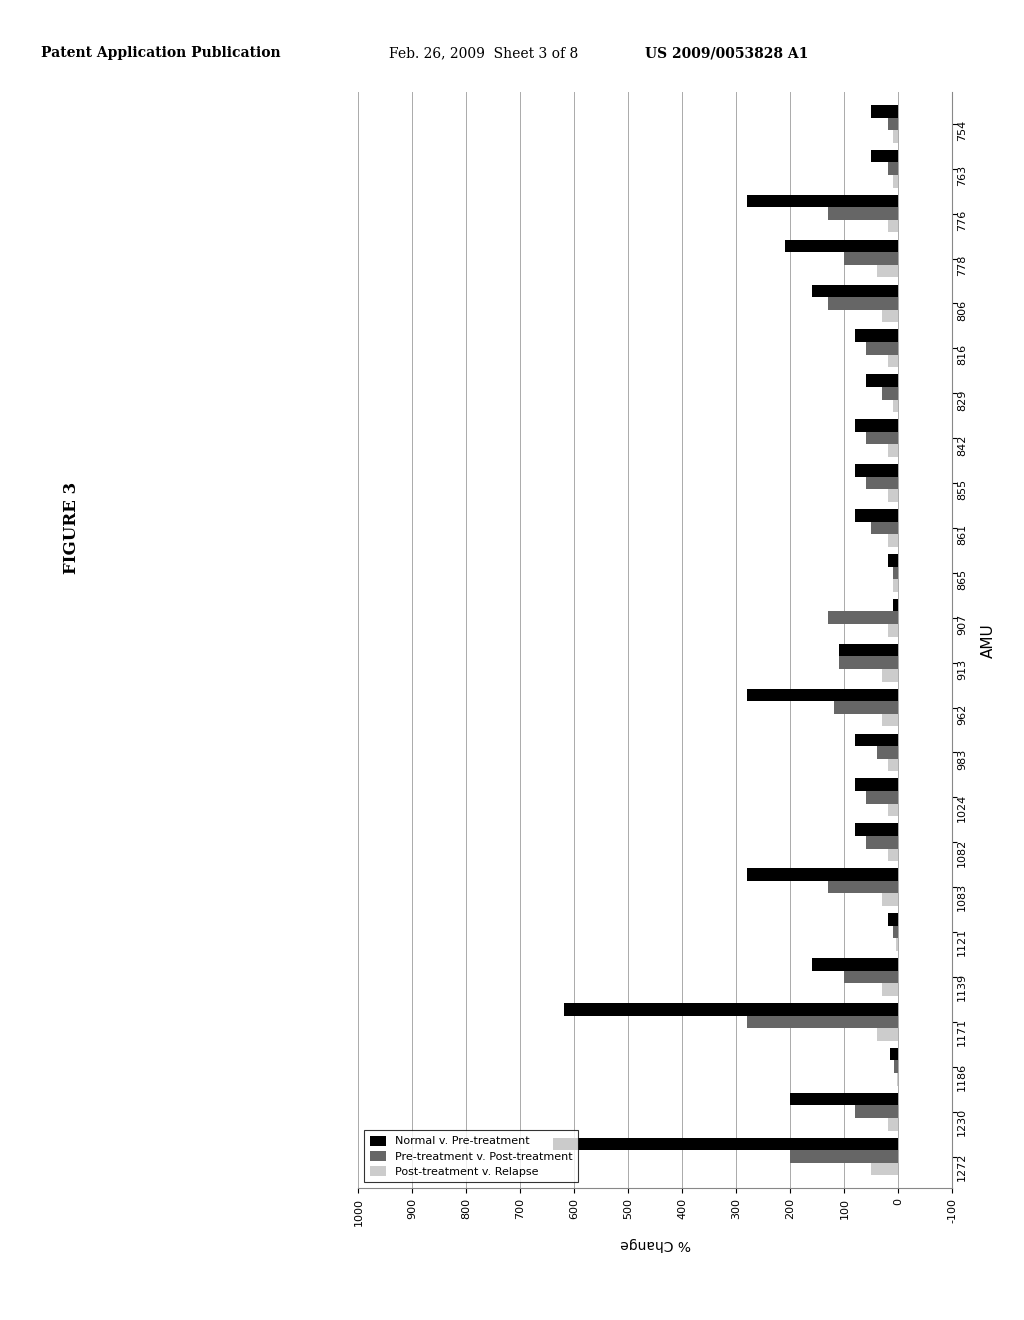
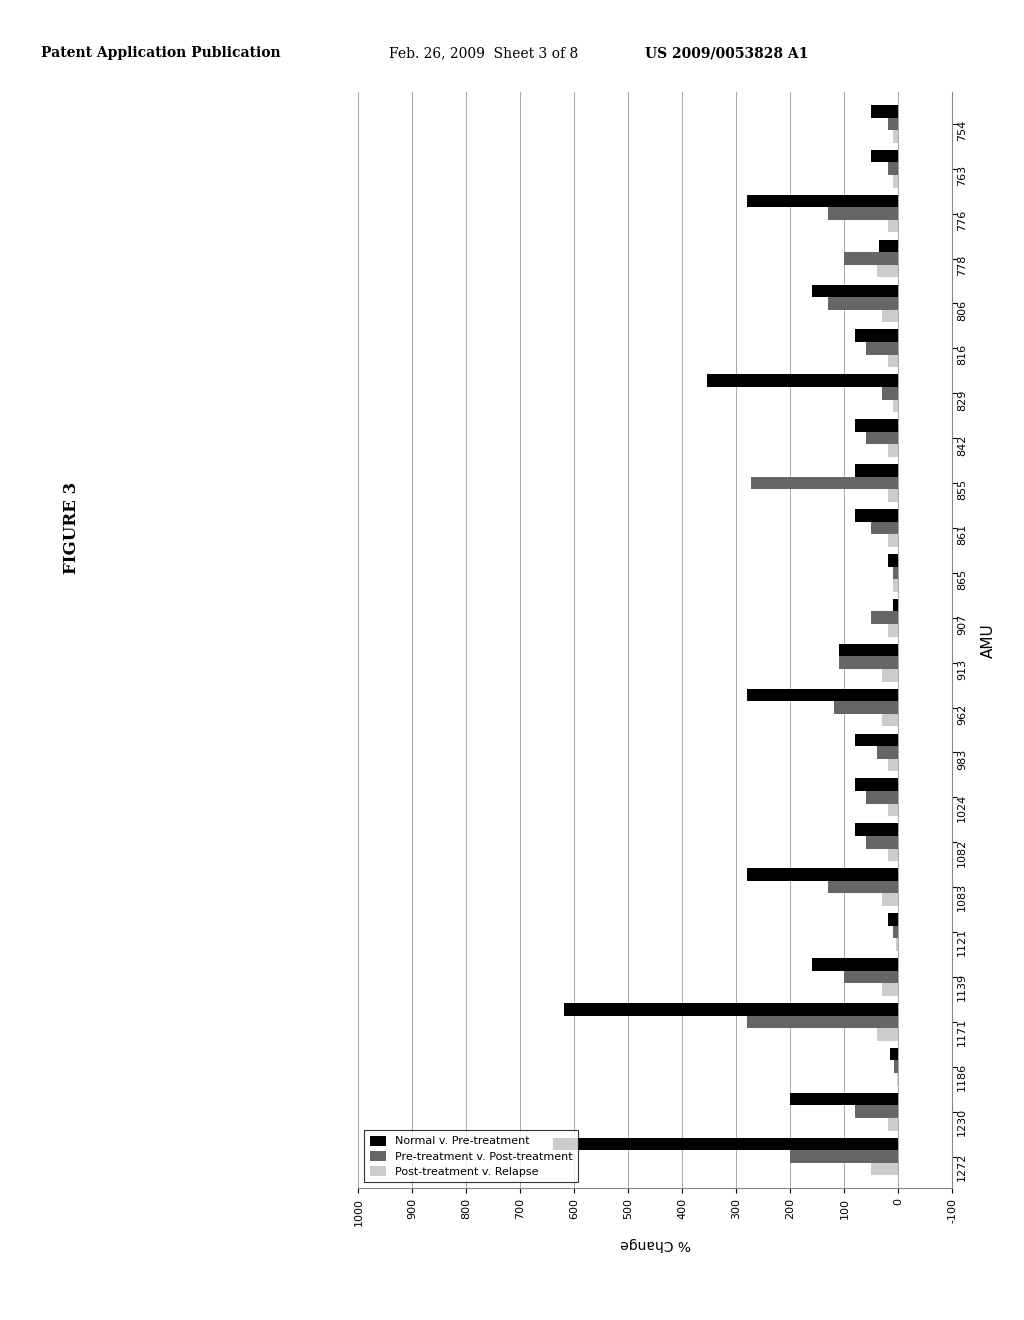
Normal v. Pre-treatment/778: 210 -> 36
Normal v. Pre-treatment/829: 60 -> 354
Pre-treatment v. Post-treatment/855: 60 -> 272
Pre-treatment v. Post-treatment/907: 130 -> 50
